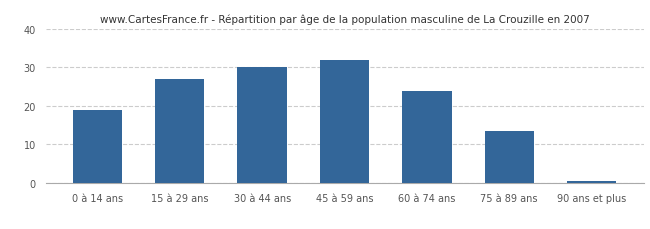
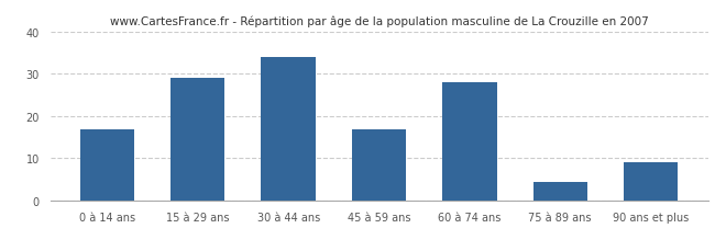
0 à 14 ans: 19.0 -> 17.0
15 à 29 ans: 27.0 -> 29.0
30 à 44 ans: 30.0 -> 34.0
45 à 59 ans: 32.0 -> 17.0
60 à 74 ans: 24.0 -> 28.0
75 à 89 ans: 13.5 -> 4.5
90 ans et plus: 0.5 -> 9.0
